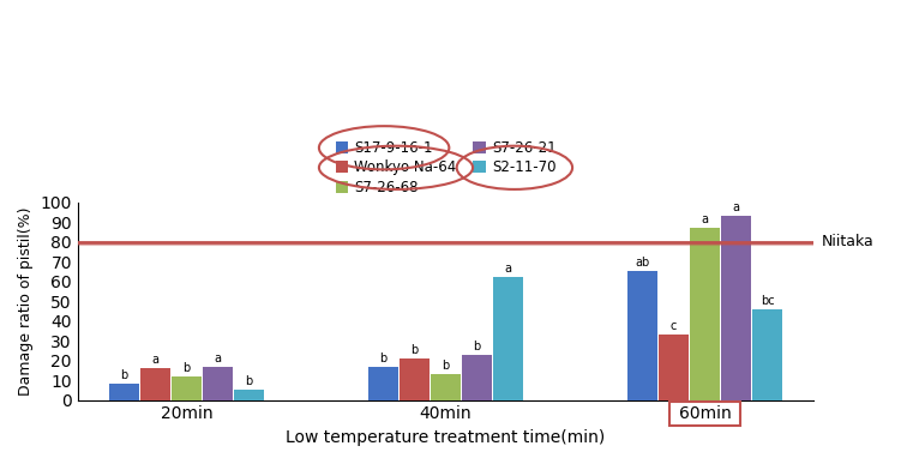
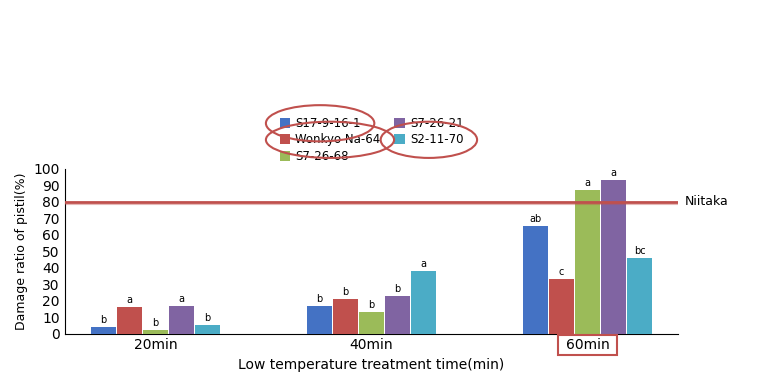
S17-9-16-1/20min: 8 -> 4
S7-26-68/20min: 12 -> 2
S2-11-70/40min: 62 -> 38
